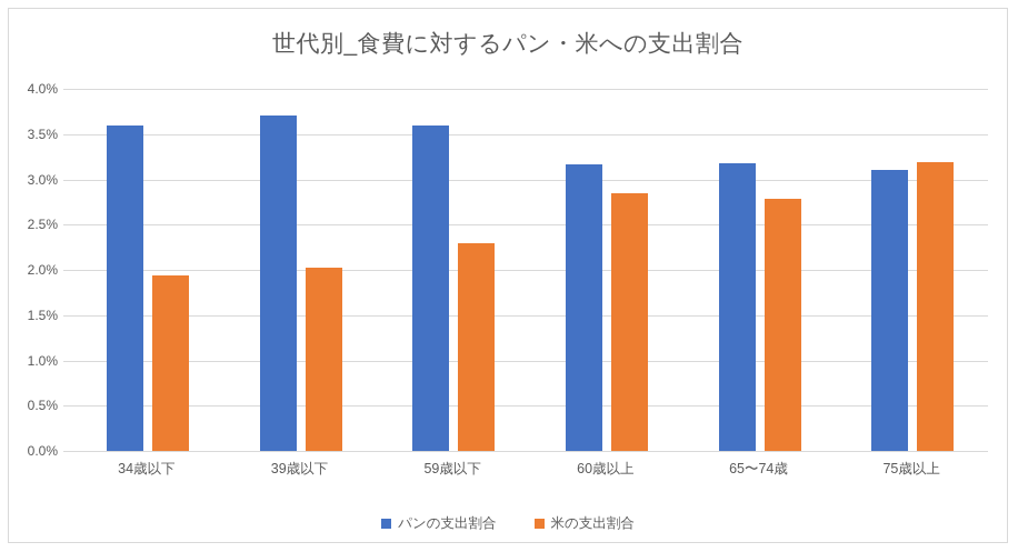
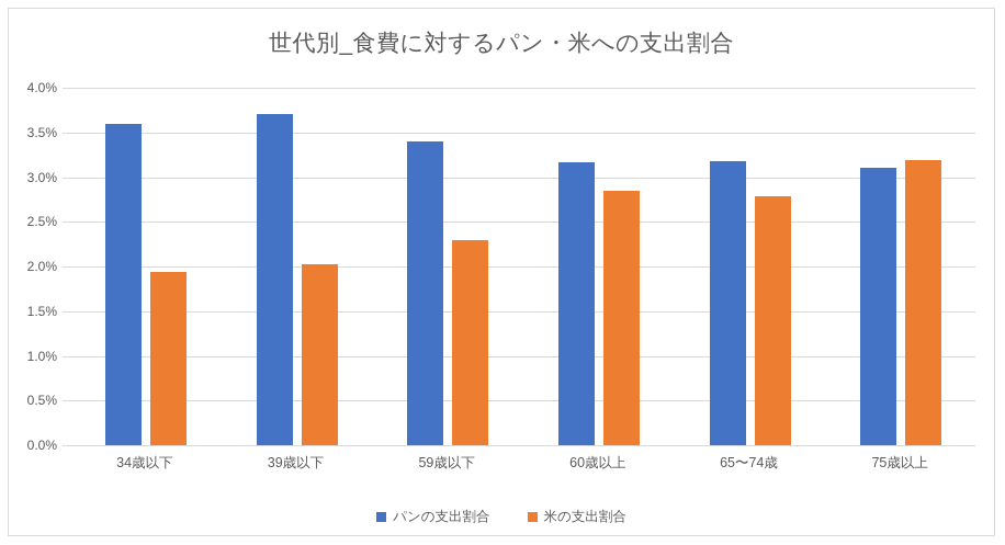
パンの支出割合/59歳以下: 3.6% -> 3.4%
